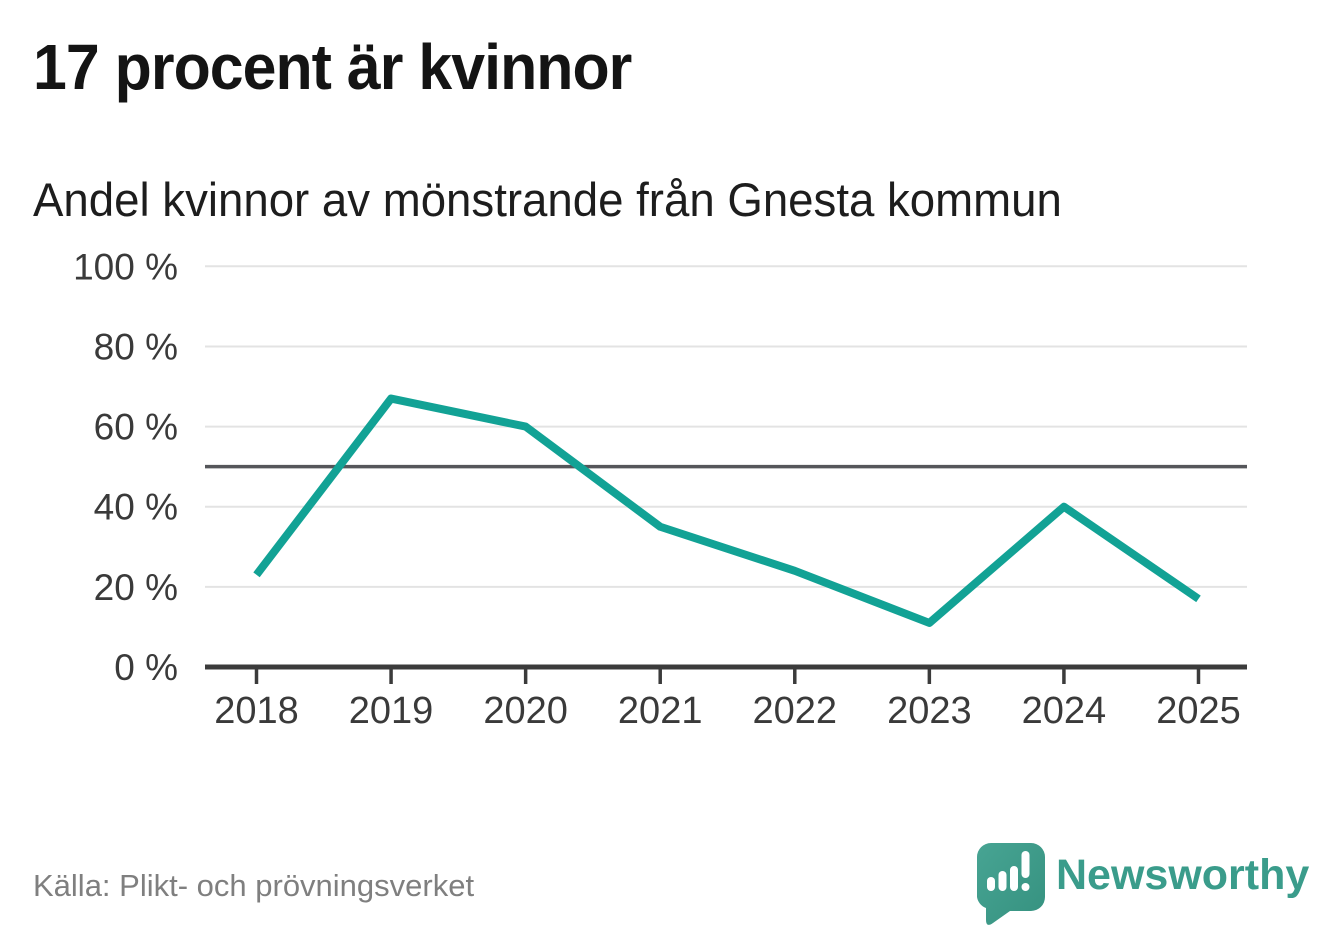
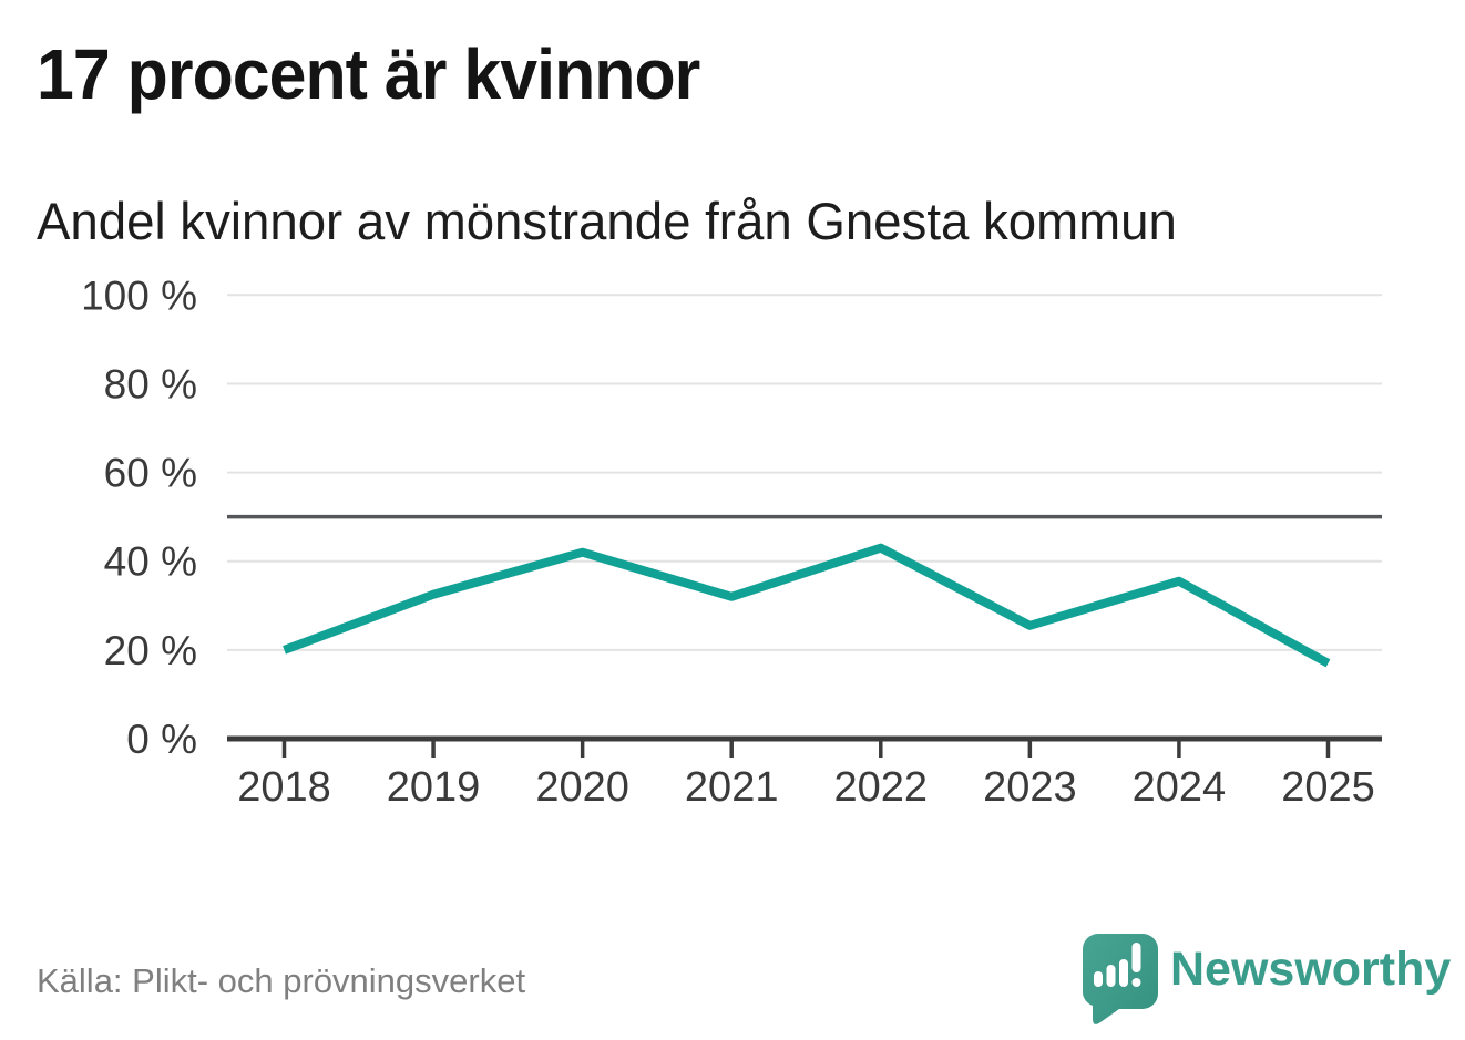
2018: 23% -> 20%
2019: 67% -> 32%
2020: 60% -> 42%
2021: 35% -> 32%
2022: 24% -> 43%
2023: 11% -> 26%
2024: 40% -> 36%
